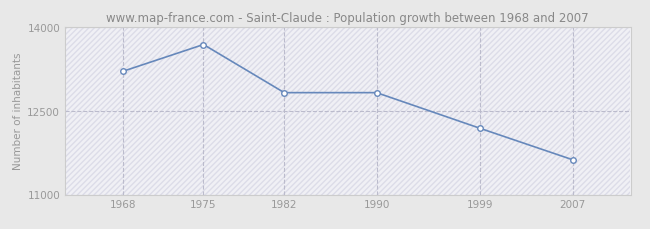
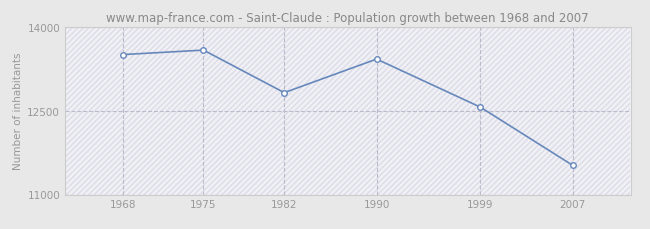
1968: 13200 -> 13500
1975: 13680 -> 13580
1990: 12820 -> 13420
1999: 12180 -> 12560
2007: 11620 -> 11520
